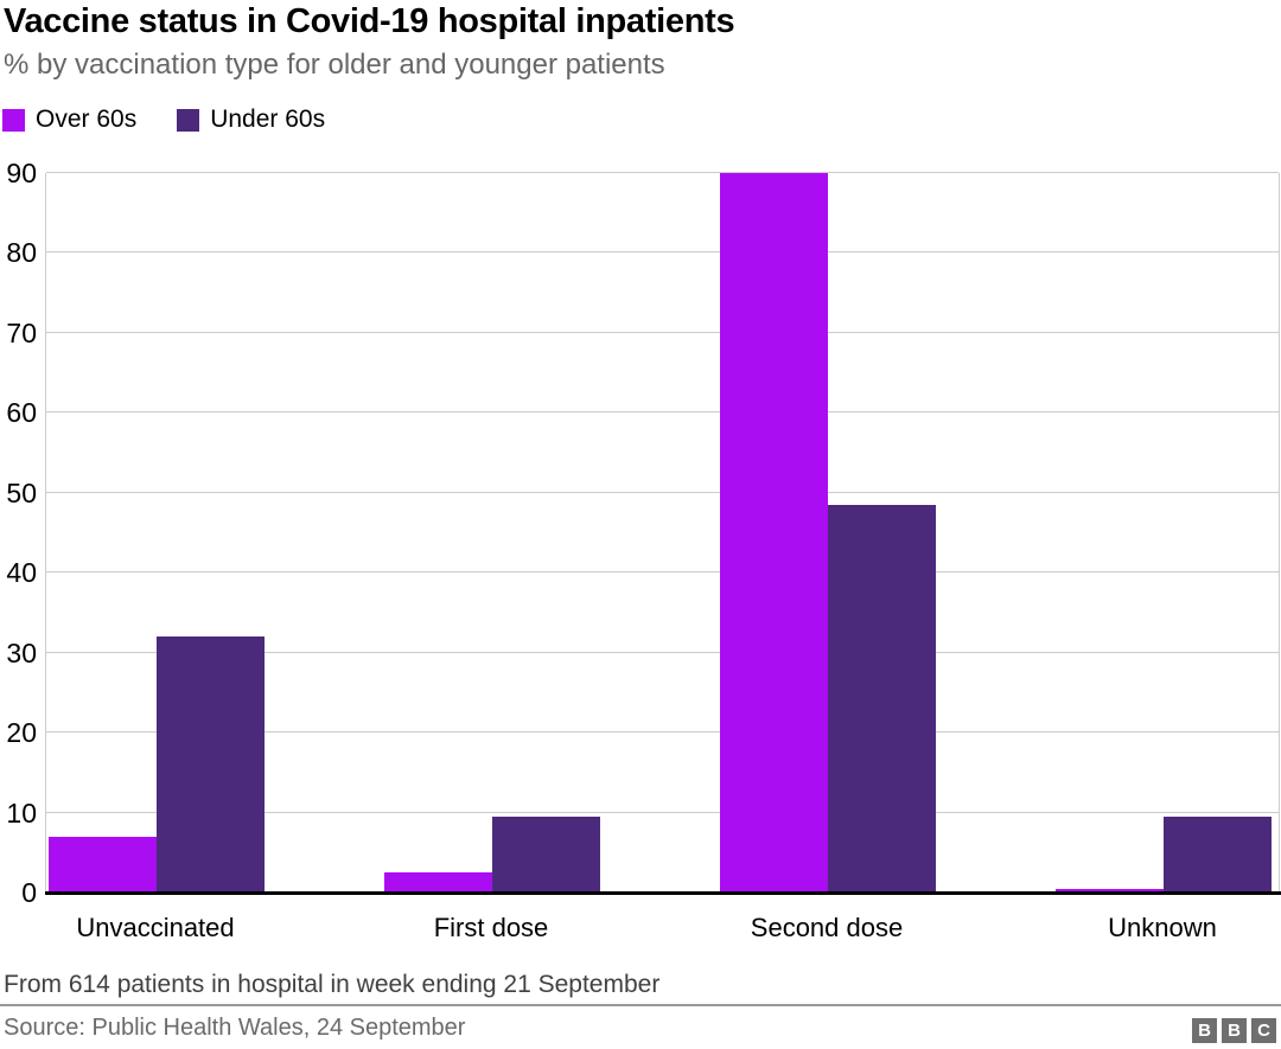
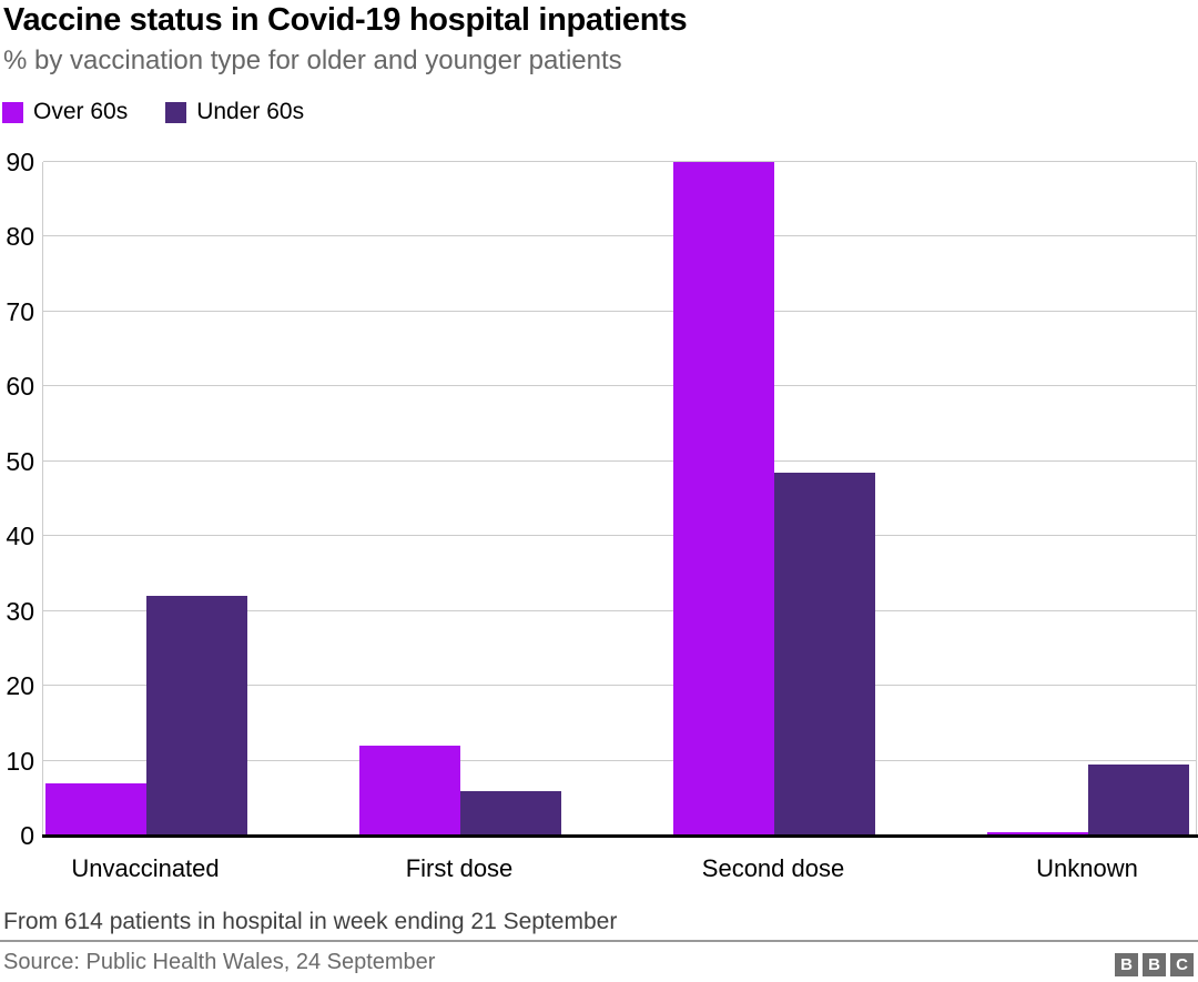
Over 60s/First dose: 2 -> 12
Under 60s/First dose: 10 -> 6
